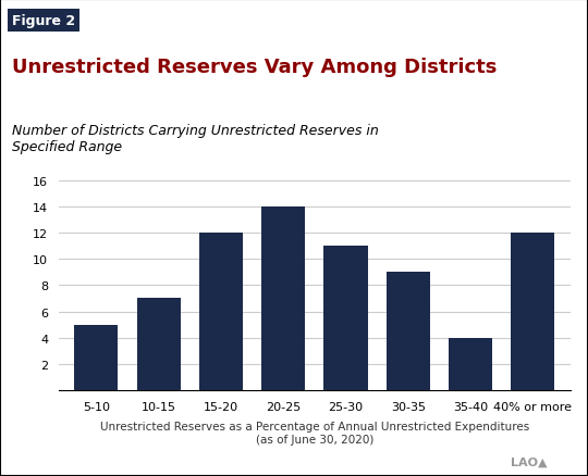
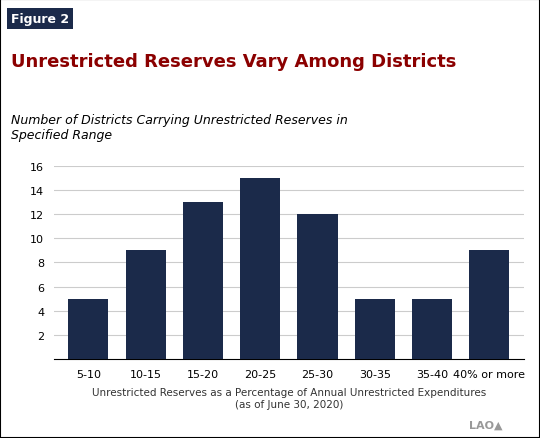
10-15: 7 -> 9
15-20: 12 -> 13
20-25: 14 -> 15
25-30: 11 -> 12
30-35: 9 -> 5
35-40: 4 -> 5
40% or more: 12 -> 9
